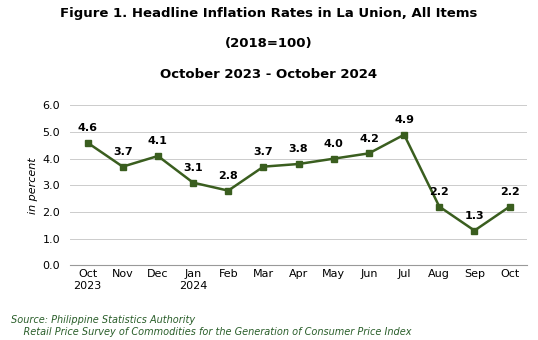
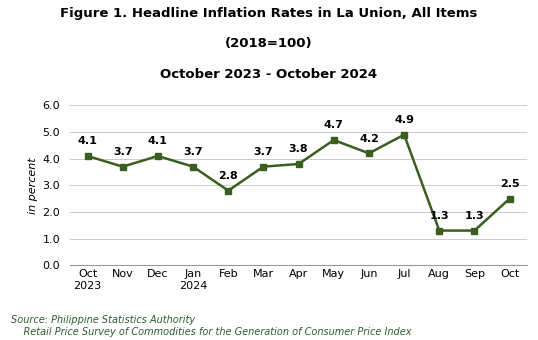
Oct 2023: 4.6 -> 4.1
Jan 2024: 3.1 -> 3.7
May: 4.0 -> 4.7
Aug: 2.2 -> 1.3
Oct: 2.2 -> 2.5
